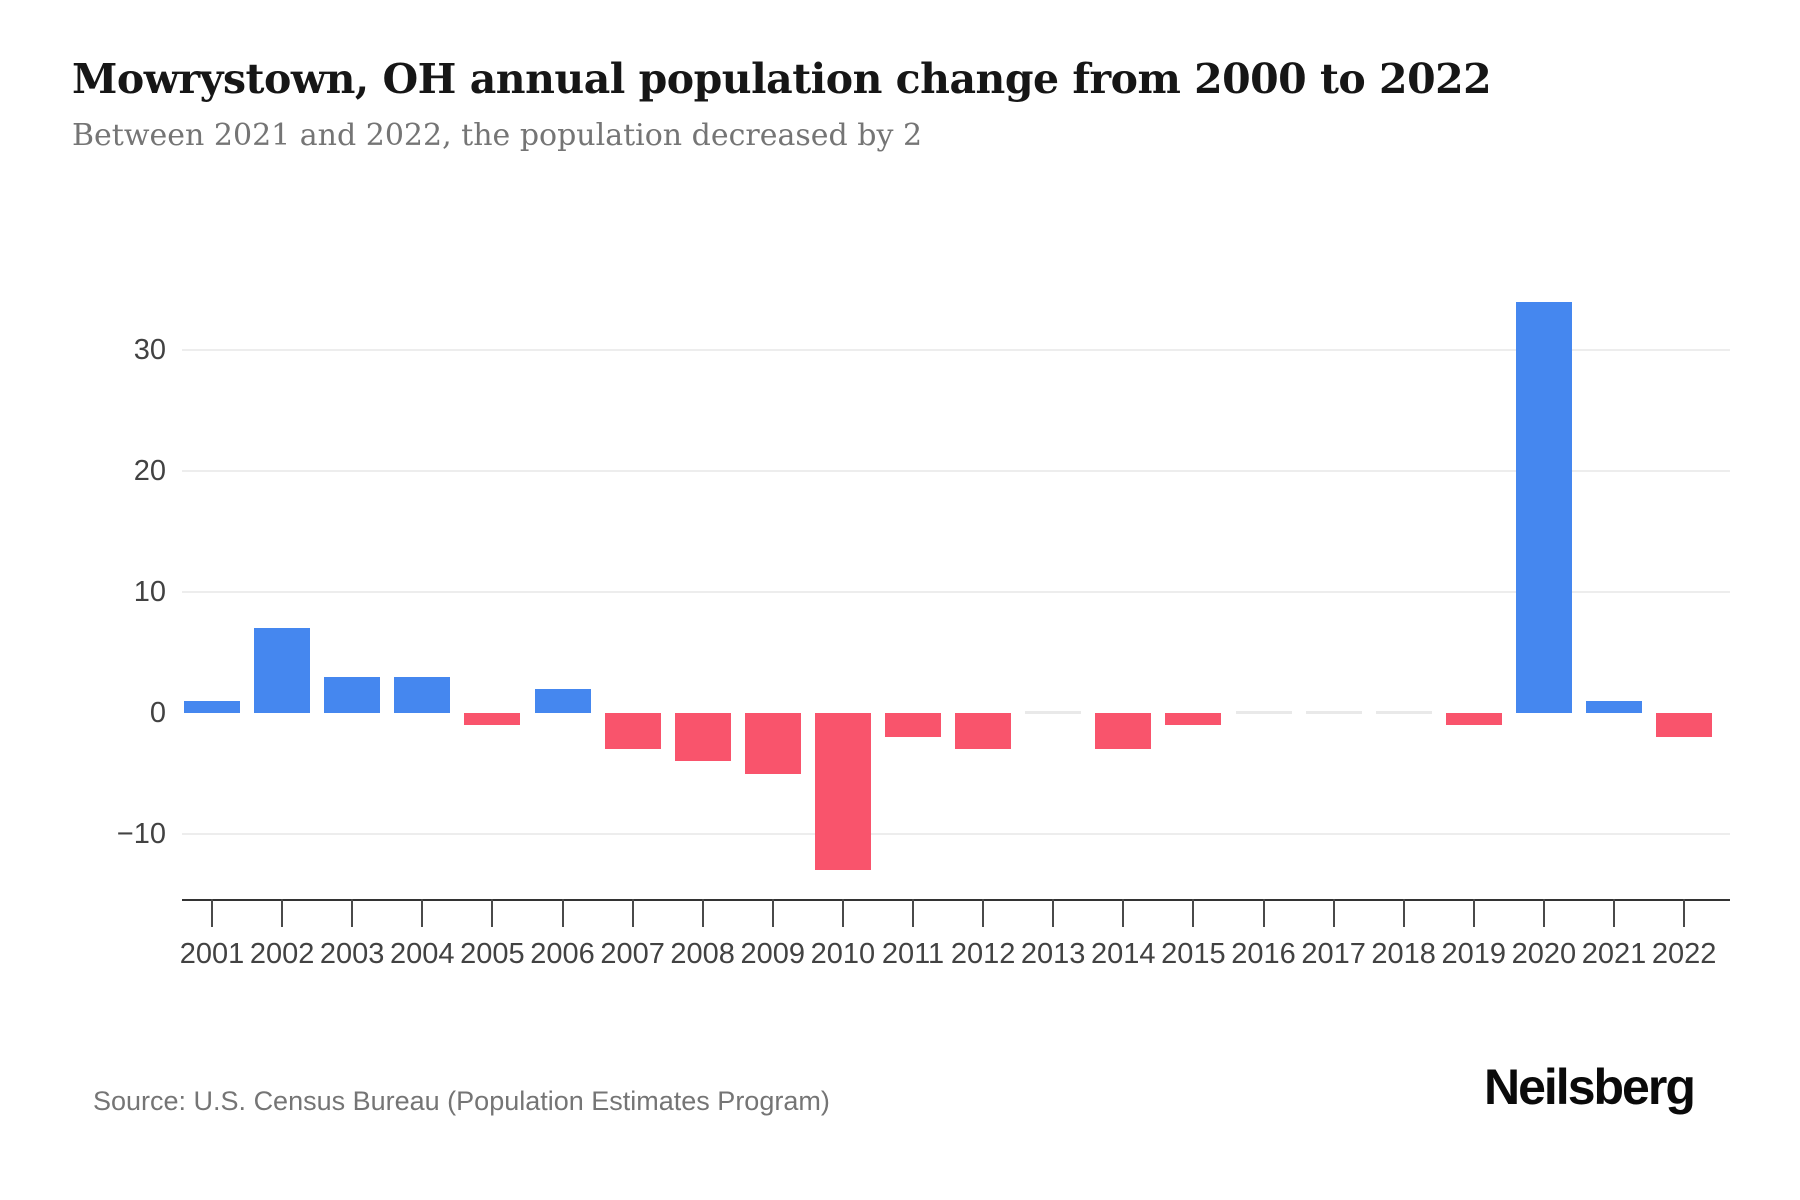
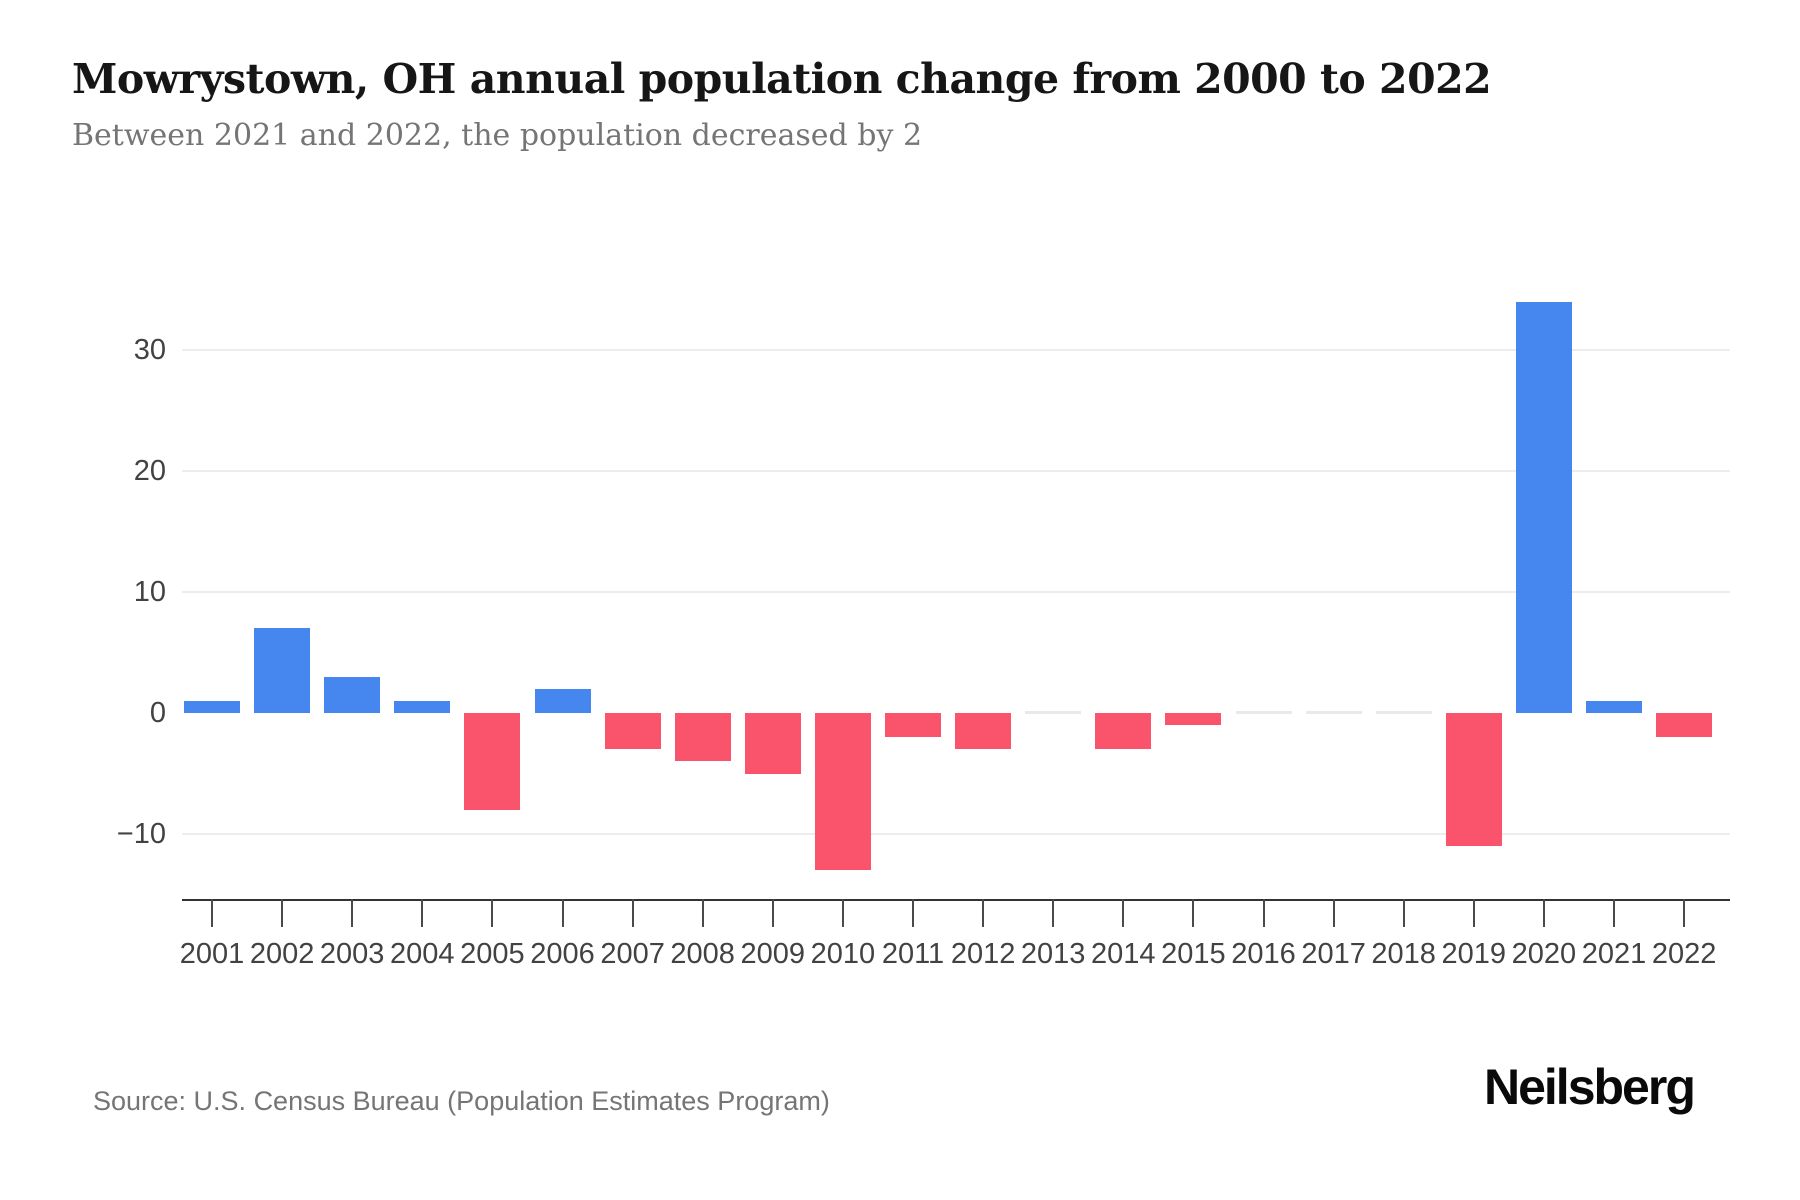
2004: 3 -> 1
2005: -1 -> -8
2019: -1 -> -11
